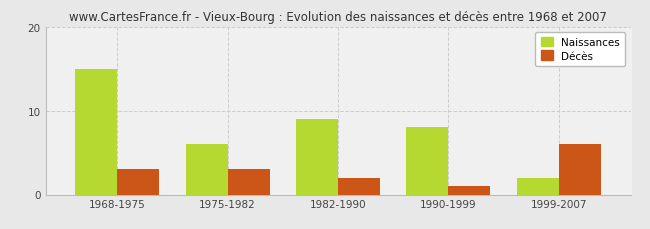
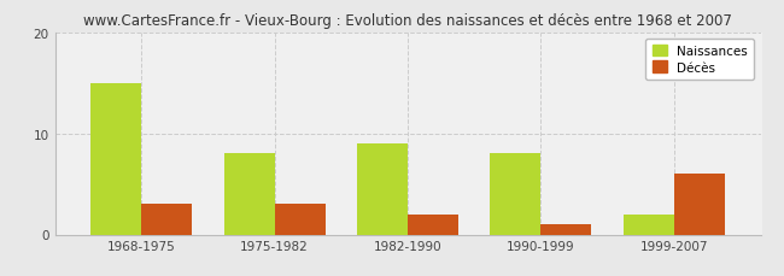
Naissances/1975-1982: 6 -> 8
